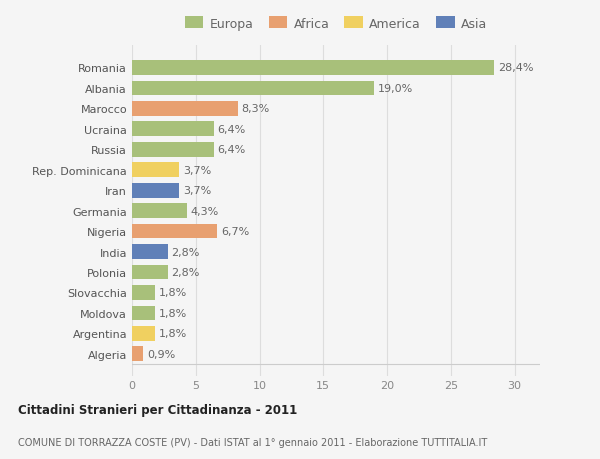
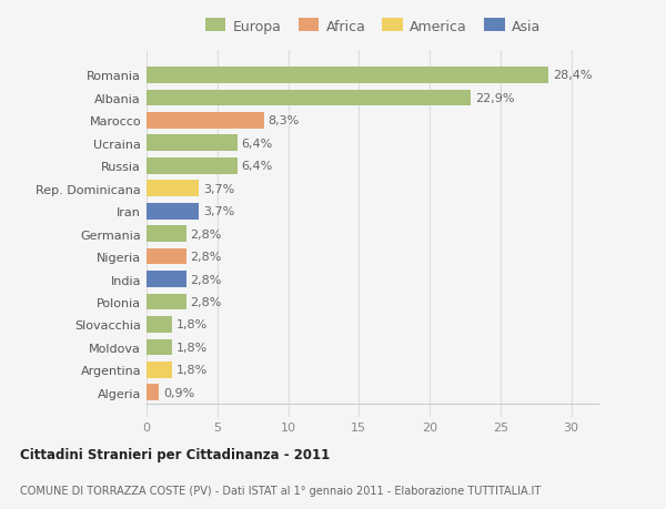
Albania: 19,0% -> 22,9%
Germania: 4,3% -> 2,8%
Nigeria: 6,7% -> 2,8%
